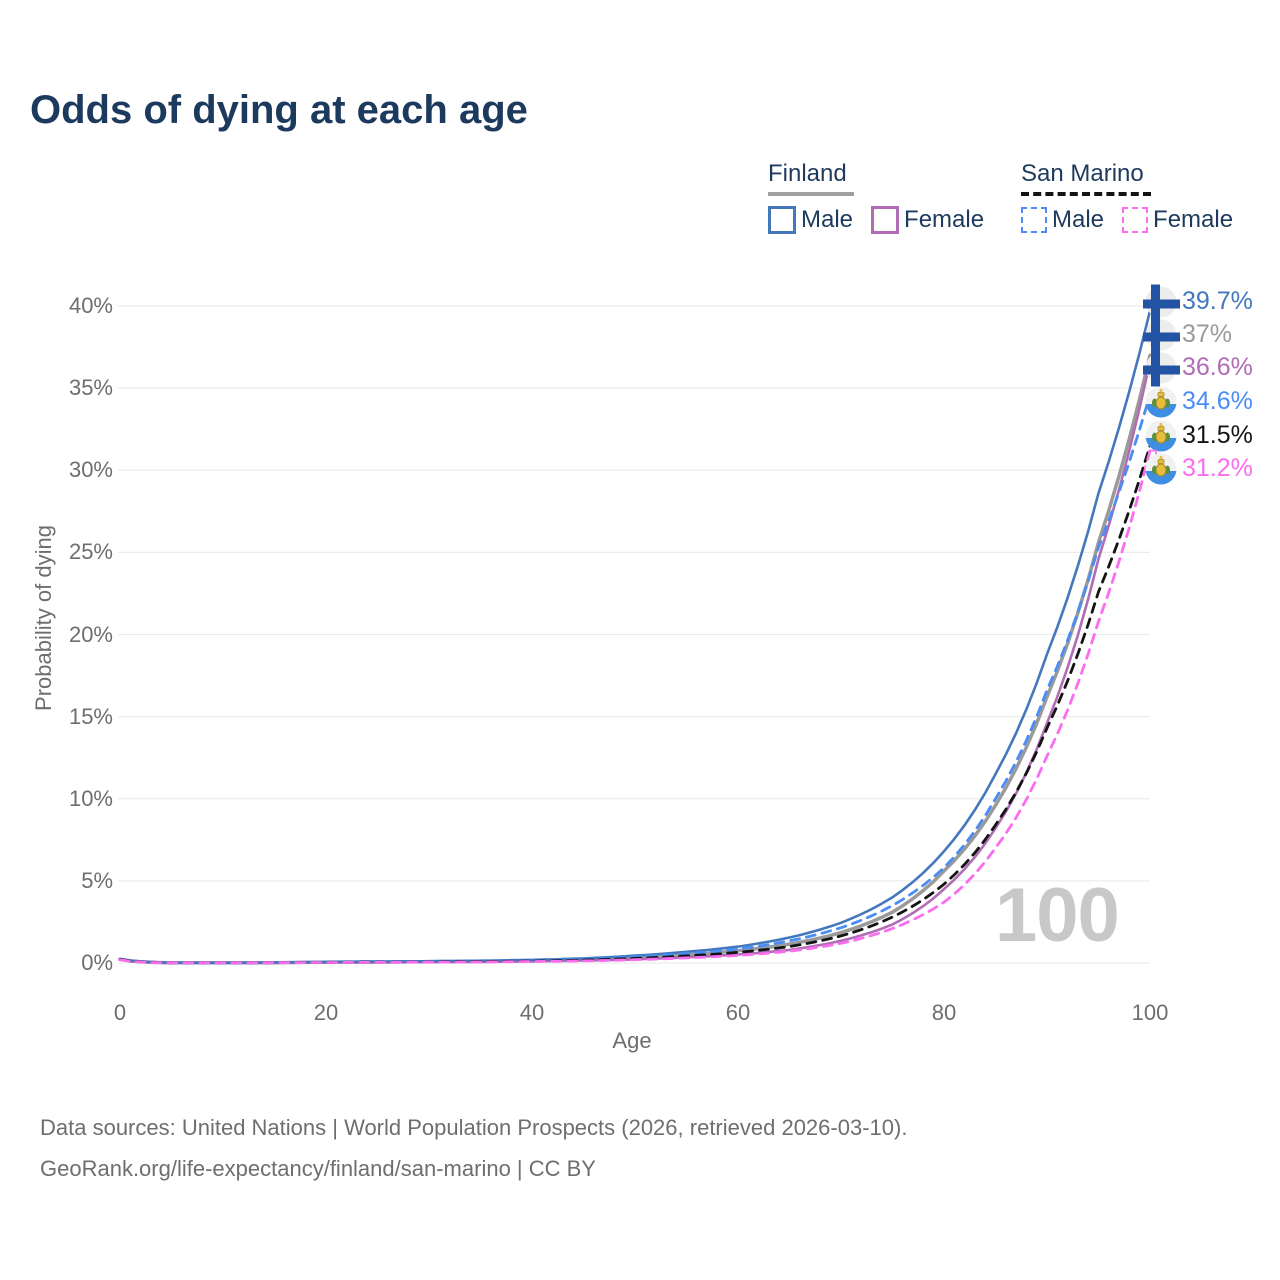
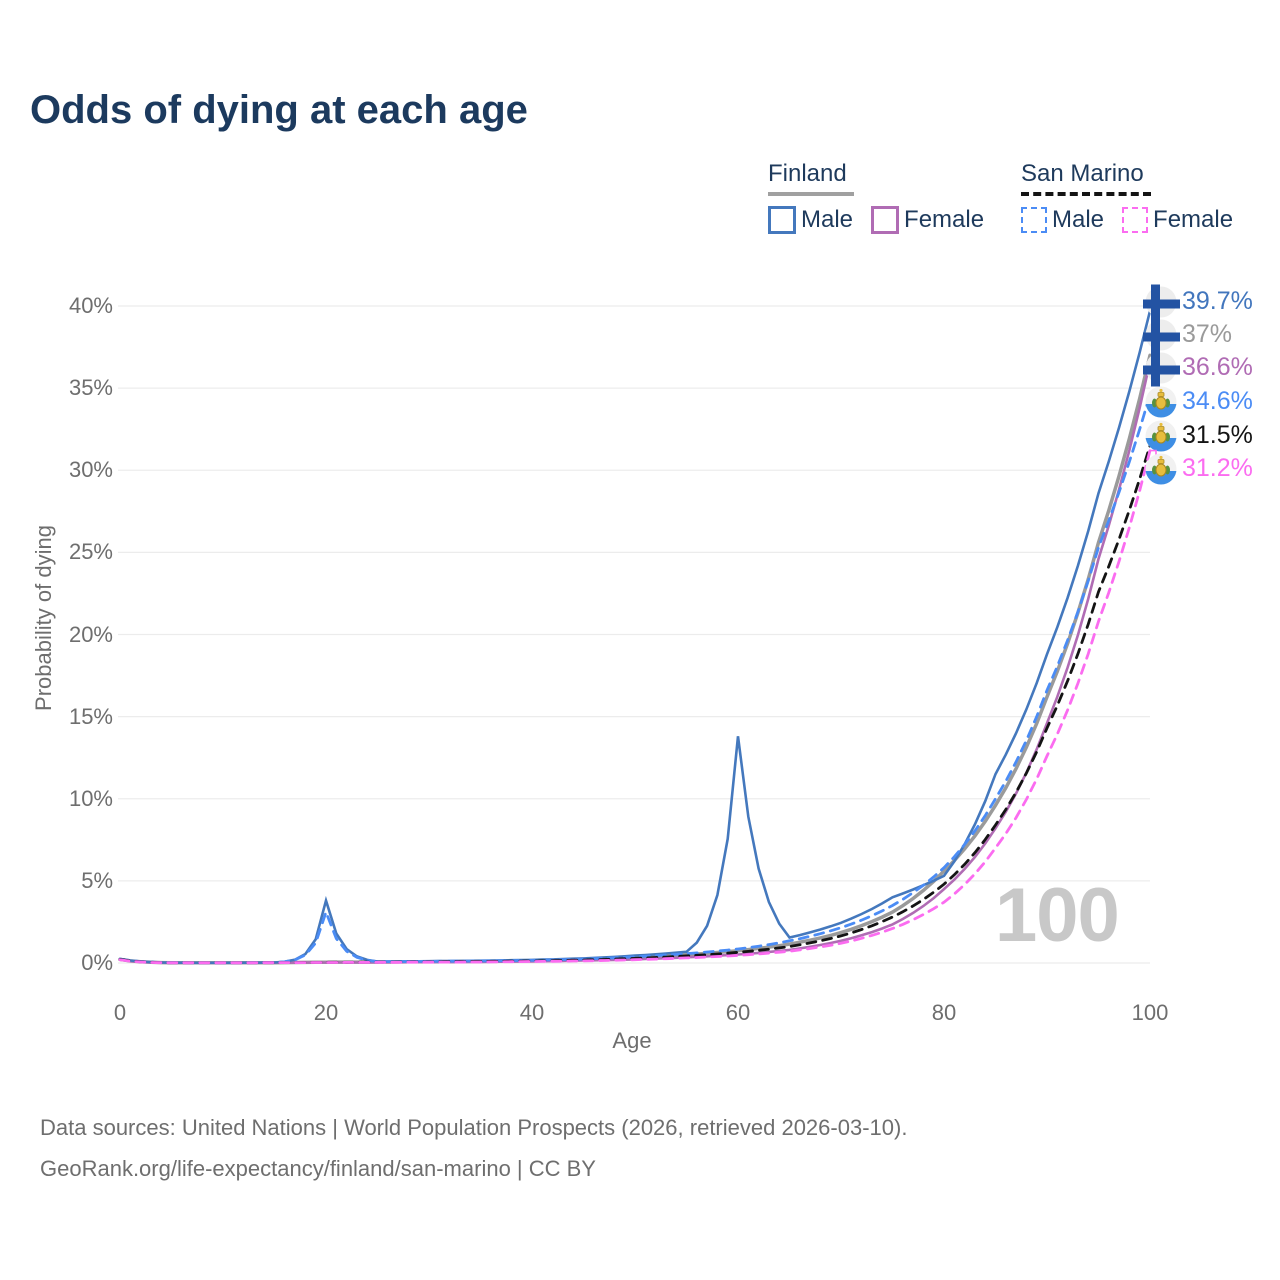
Finland Male/20: 0.1% -> 3.8%
San Marino Male/20: 0.1% -> 3.1%
Finland Male/60: 1.0% -> 13.8%
Finland Male/80: 6.8% -> 5.3%
